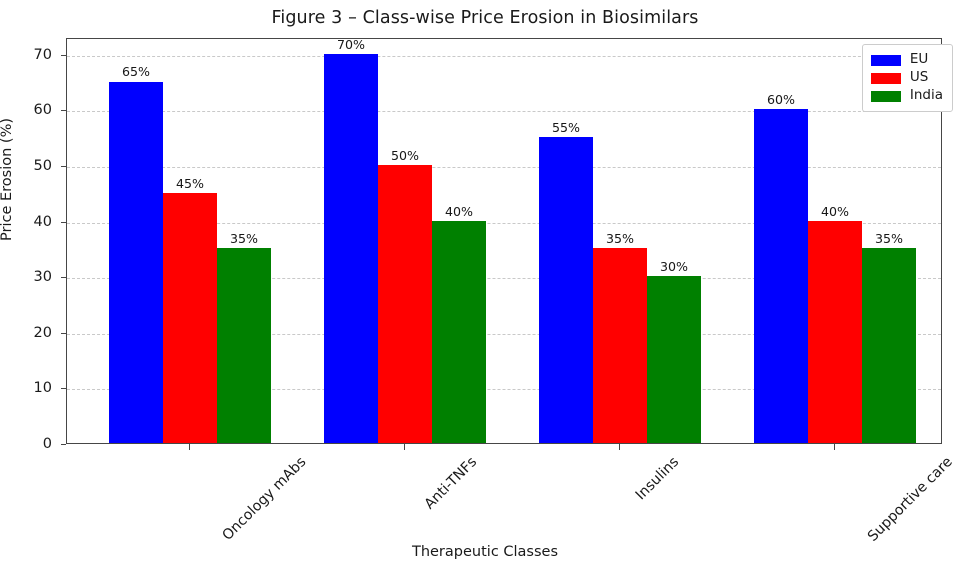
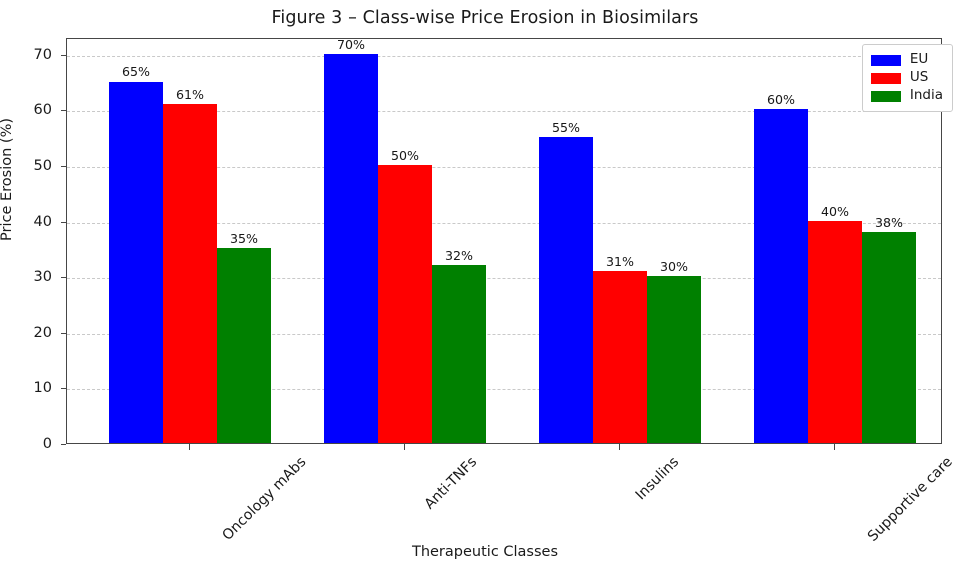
US/Oncology mAbs: 45% -> 61%
India/Anti-TNFs: 40% -> 32%
US/Insulins: 35% -> 31%
India/Supportive care: 35% -> 38%
